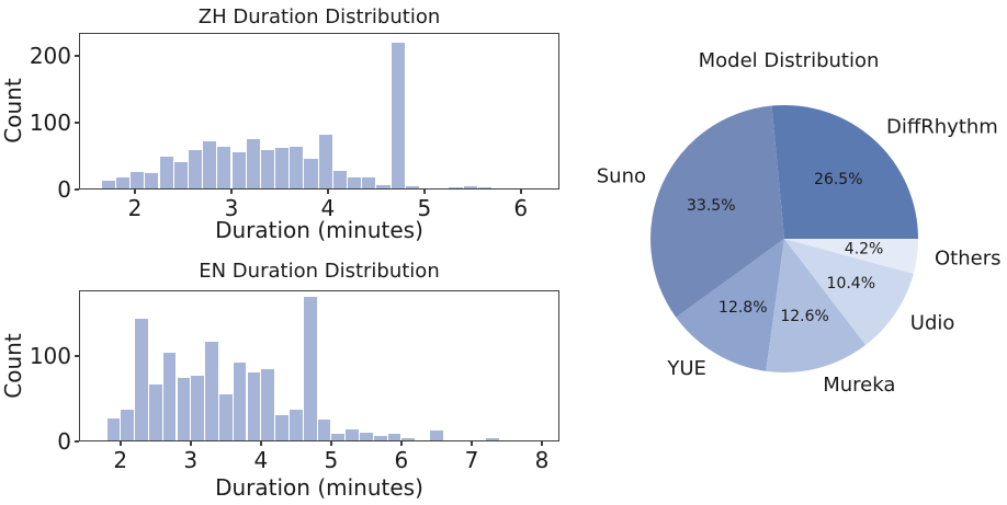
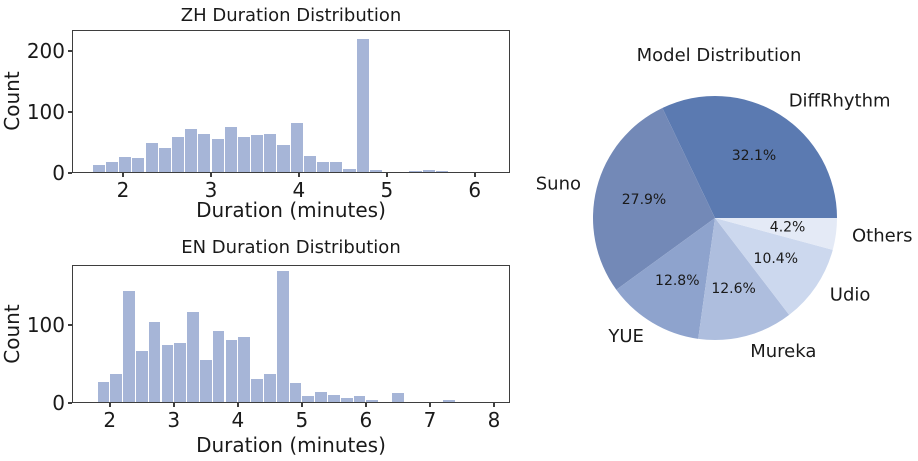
Model Distribution/DiffRhythm: 26.5% -> 32.1%
Model Distribution/Suno: 33.5% -> 27.9%
